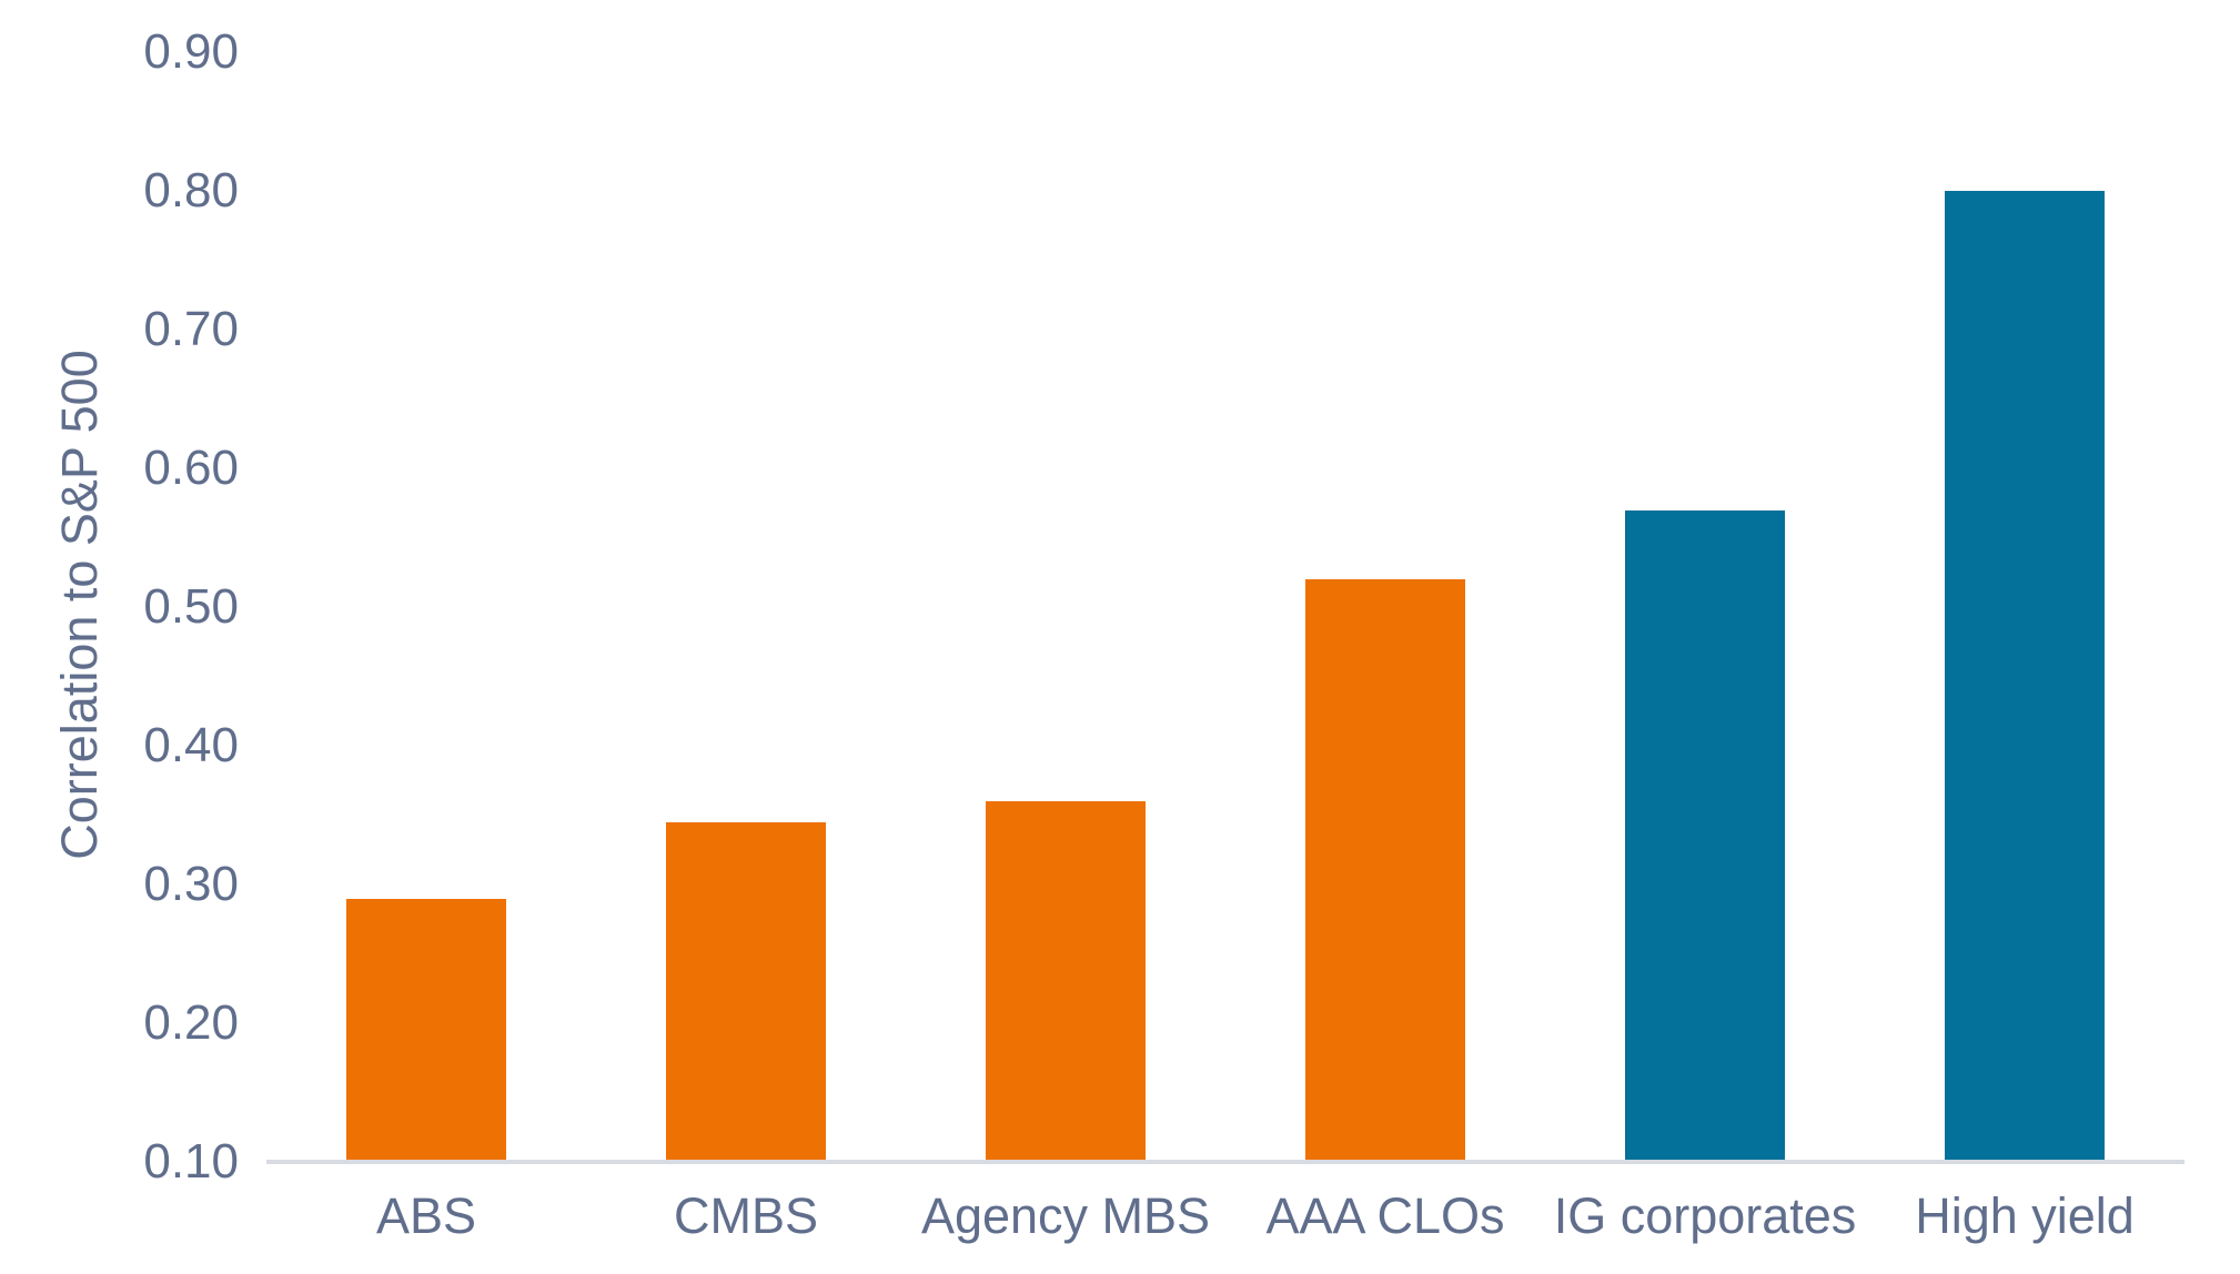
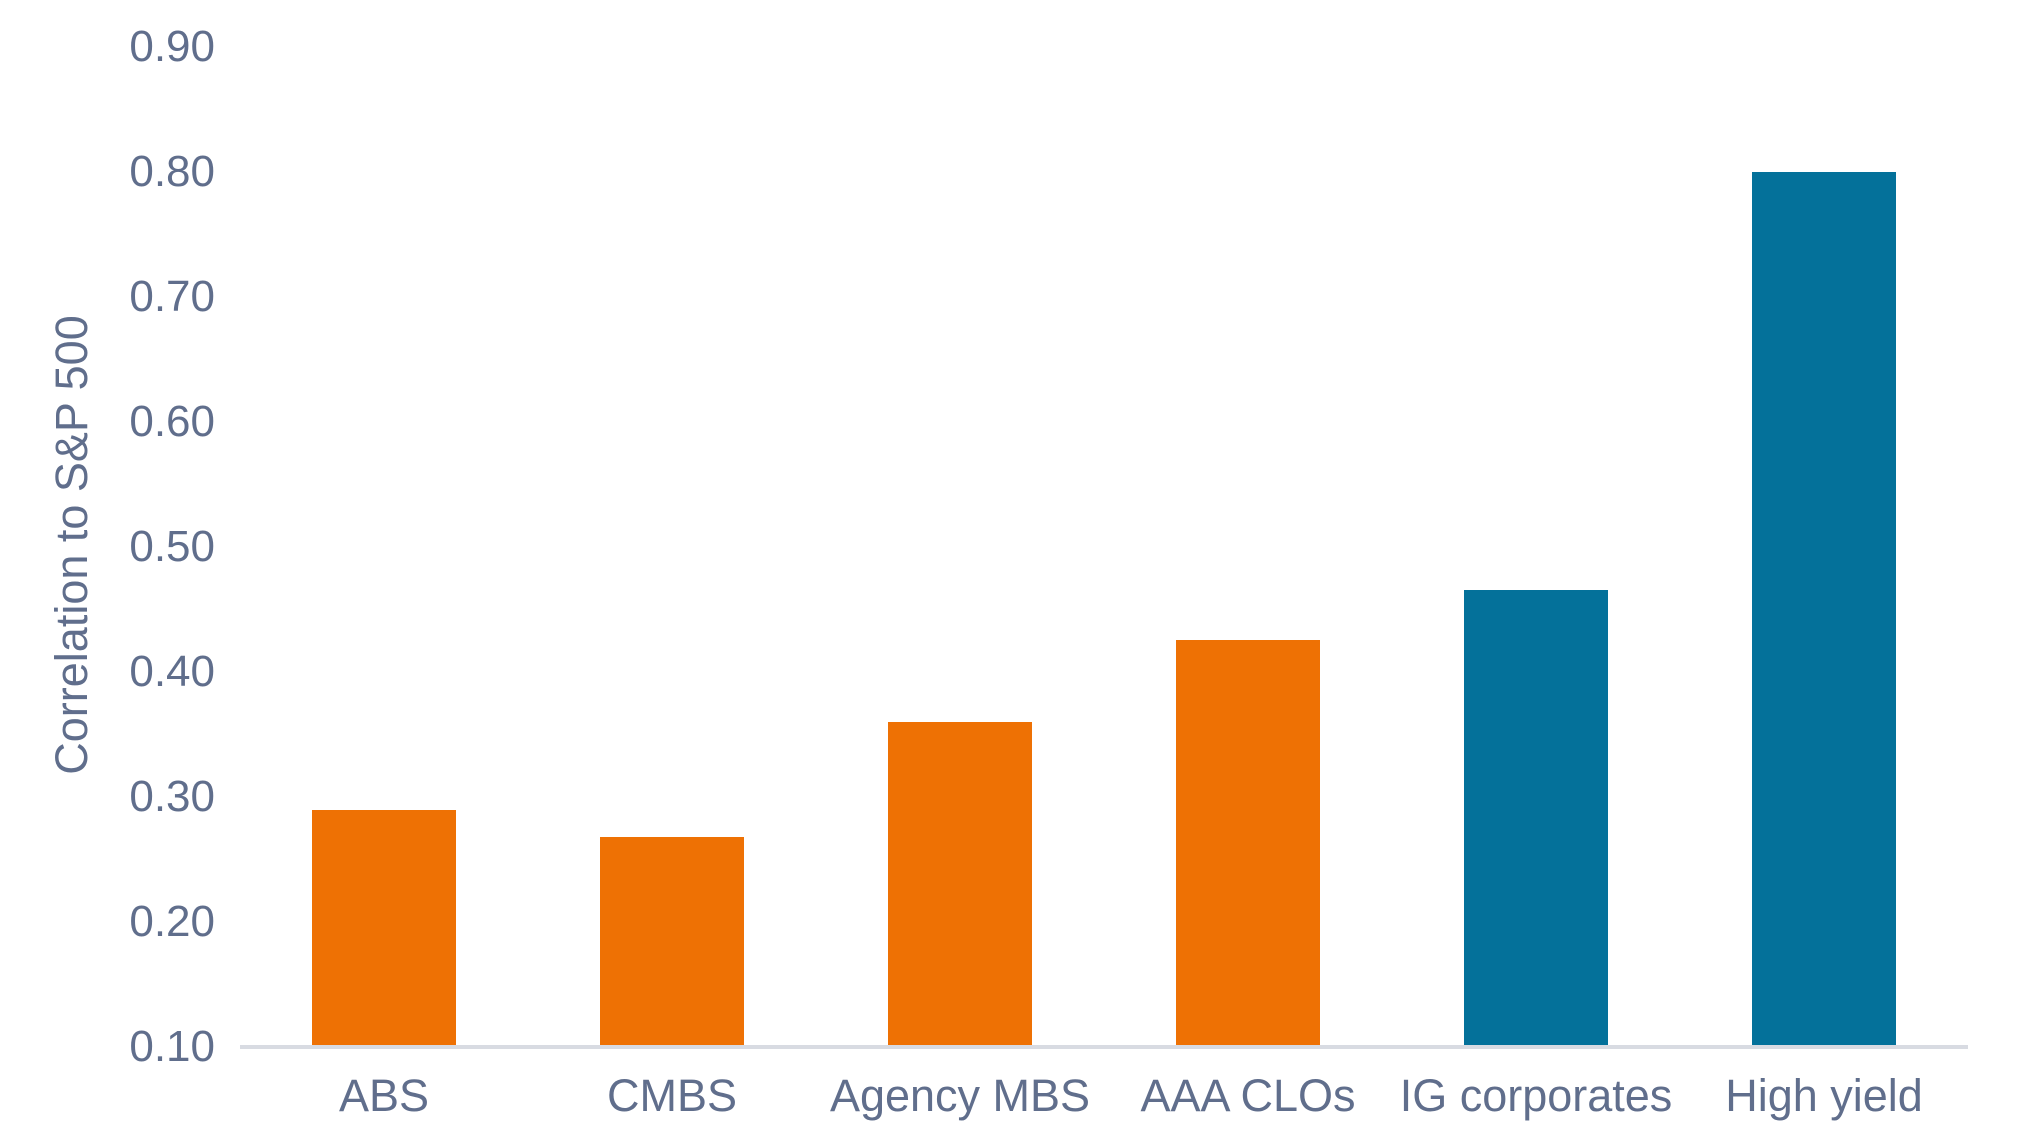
CMBS: 0.345 -> 0.268
AAA CLOs: 0.520 -> 0.426
IG corporates: 0.570 -> 0.466
